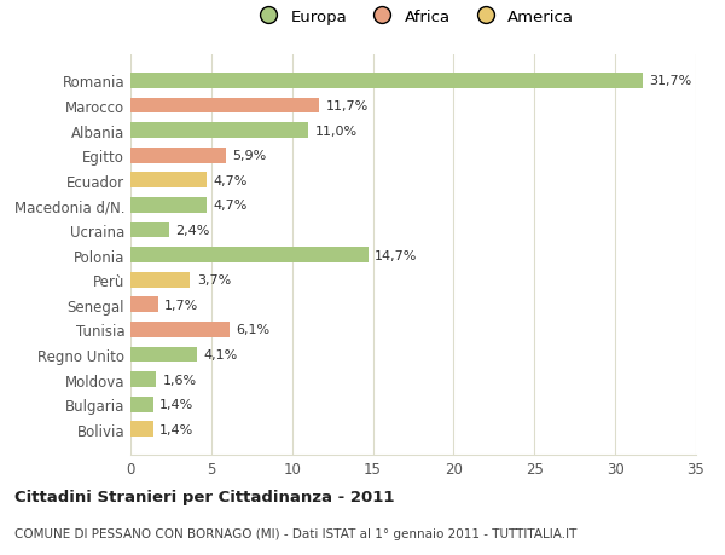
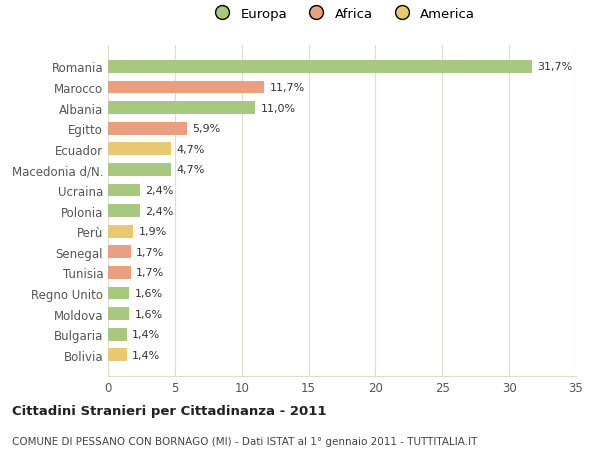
Polonia: 14,7% -> 2,4%
Perù: 3,7% -> 1,9%
Tunisia: 6,1% -> 1,7%
Regno Unito: 4,1% -> 1,6%
